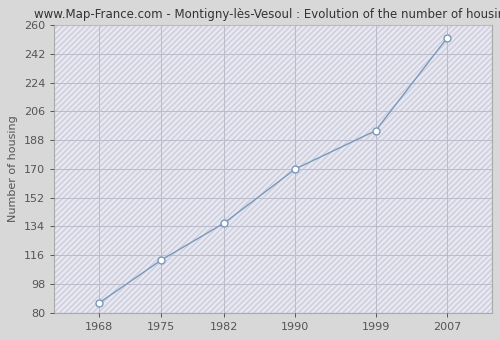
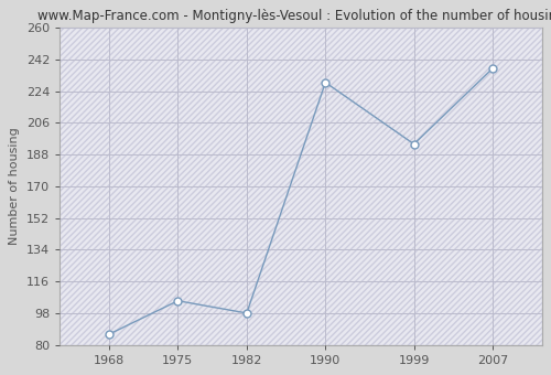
1975: 113 -> 105
1982: 136 -> 98
1990: 170 -> 229
2007: 252 -> 237
